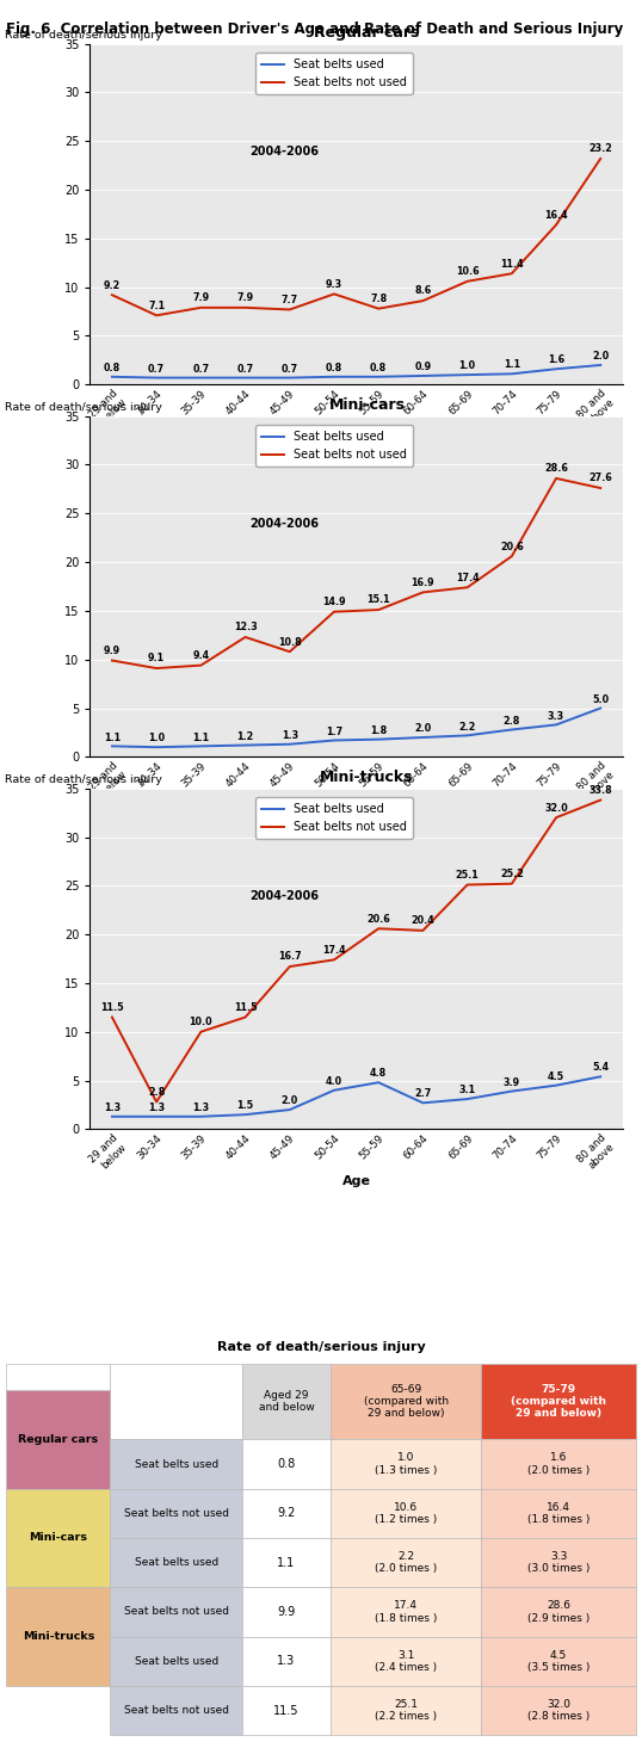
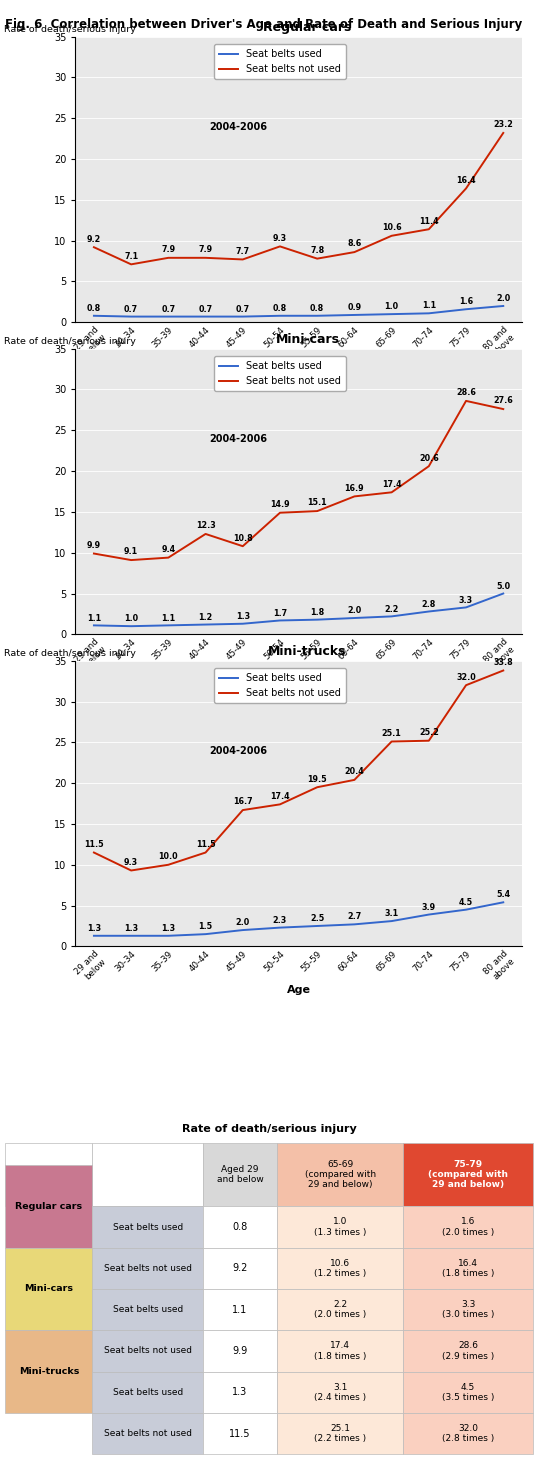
Seat belts not used/30-34: 2.8 -> 9.3
Seat belts used/50-54: 4.0 -> 2.3
Seat belts used/55-59: 4.8 -> 2.5
Seat belts not used/55-59: 20.6 -> 19.5
